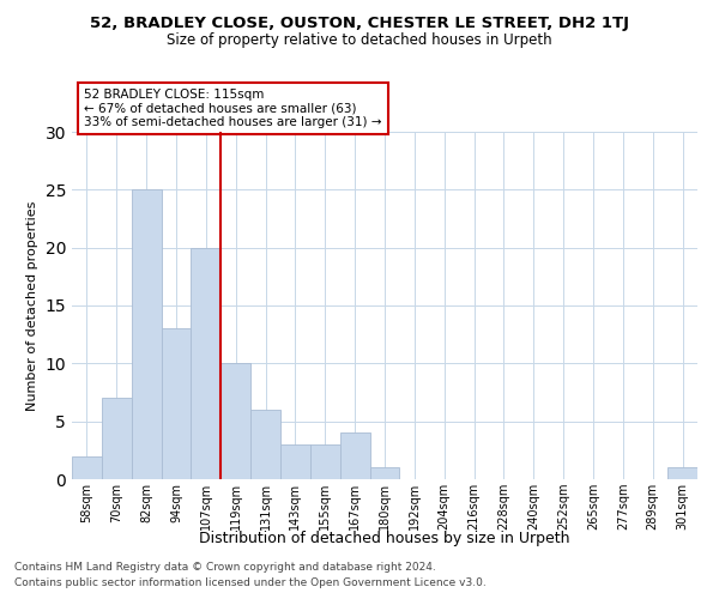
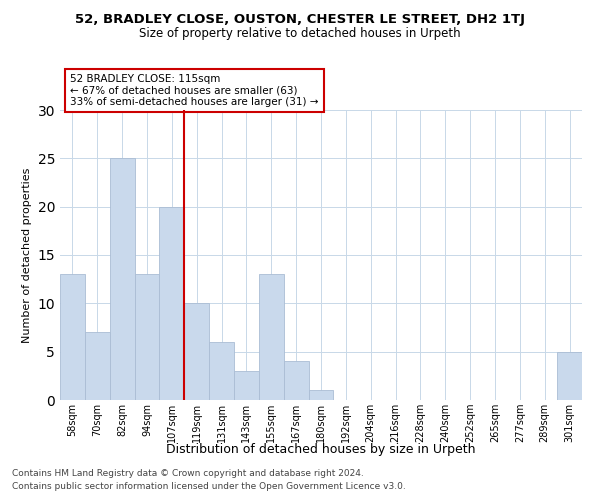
58sqm: 2 -> 13
155sqm: 3 -> 13
301sqm: 1 -> 5
